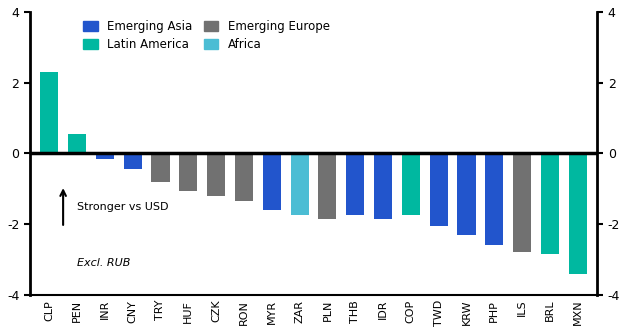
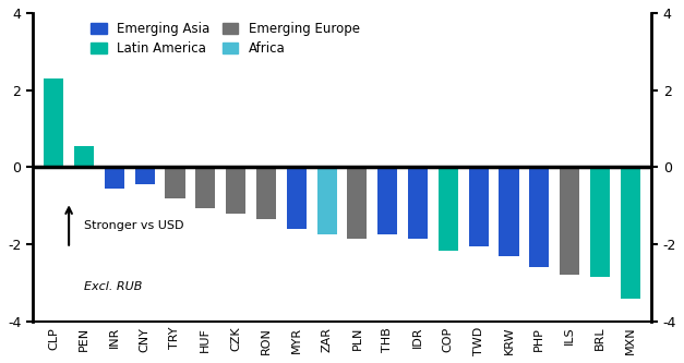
INR: -0.15 -> -0.55
COP: -1.75 -> -2.15
